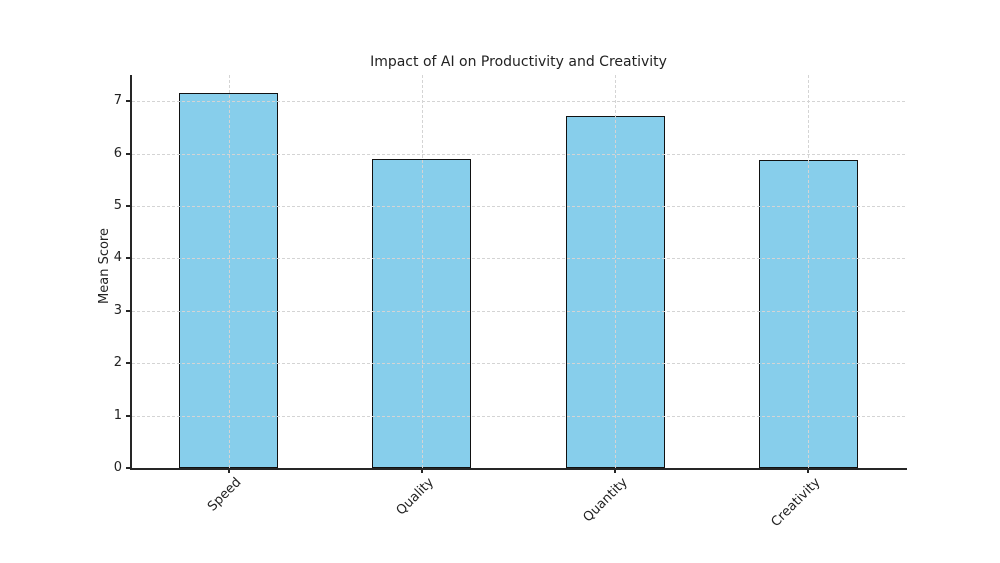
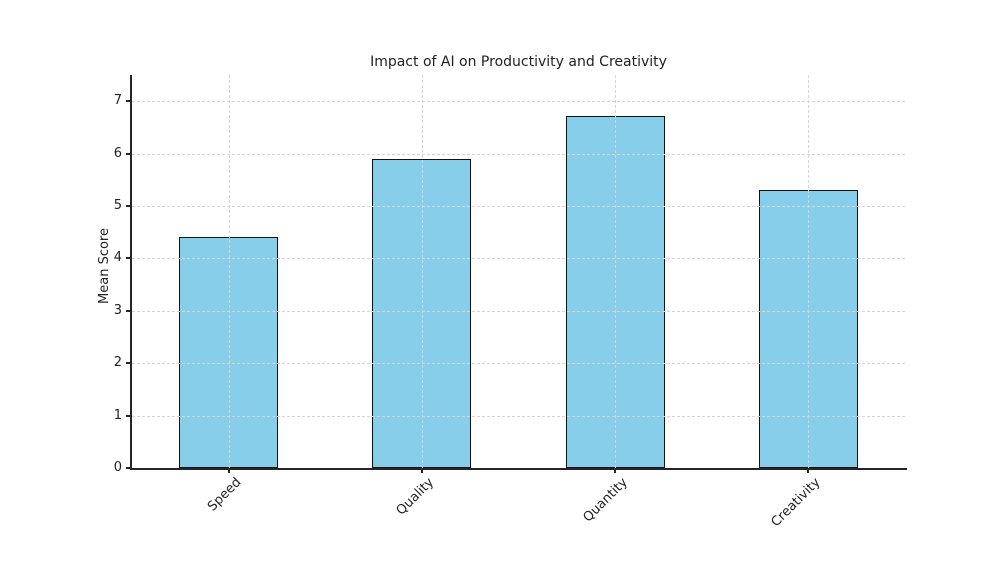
Speed: 7.2 -> 4.4
Creativity: 5.9 -> 5.3
